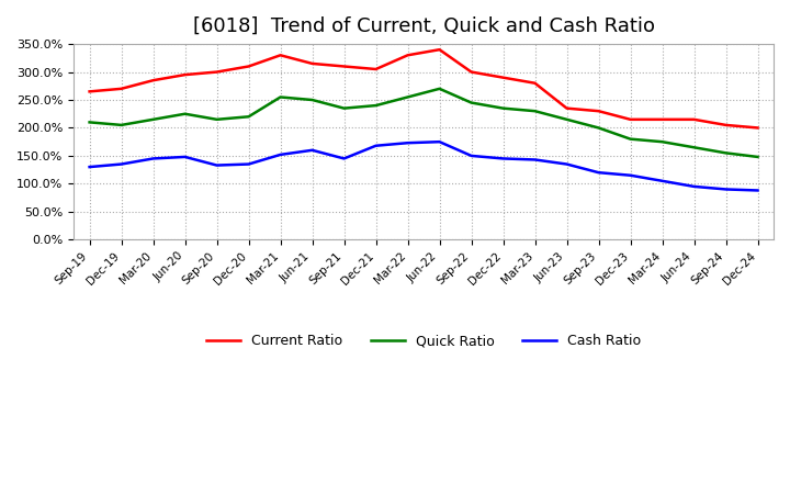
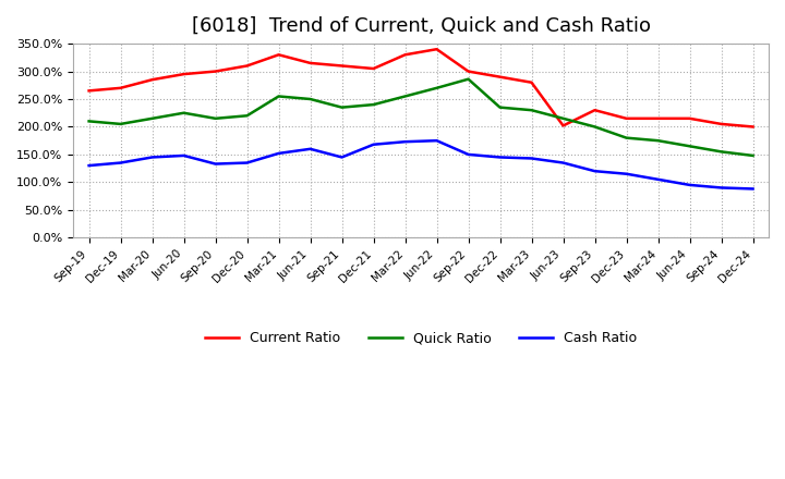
Quick Ratio/Sep-22: 245% -> 286%
Current Ratio/Jun-23: 235% -> 202%
